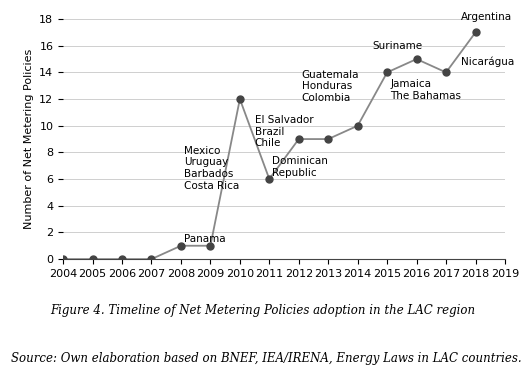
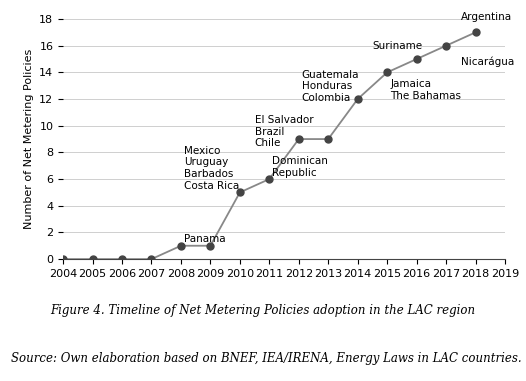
2010: 12 -> 5
2014: 10 -> 12
2017: 14 -> 16
